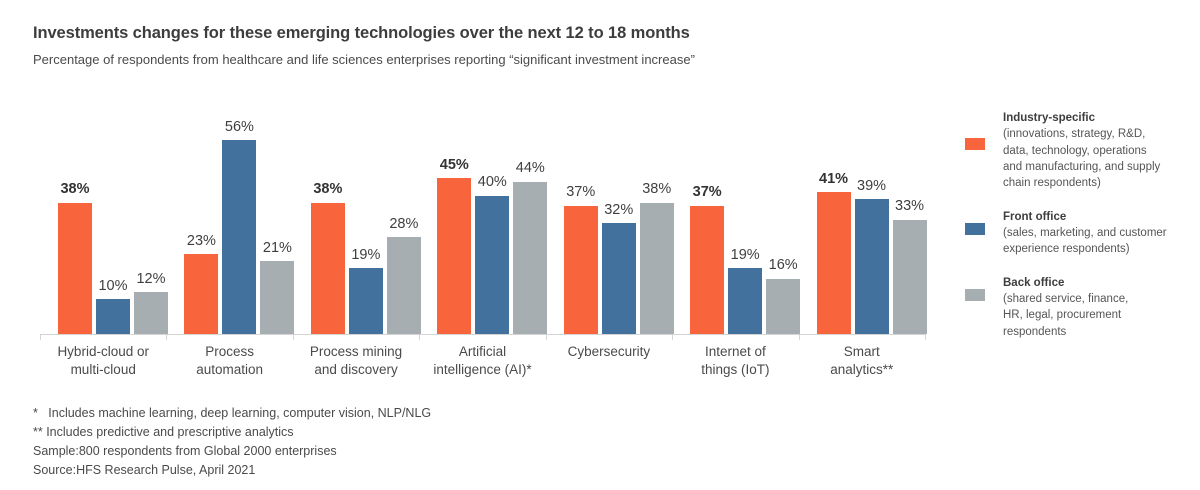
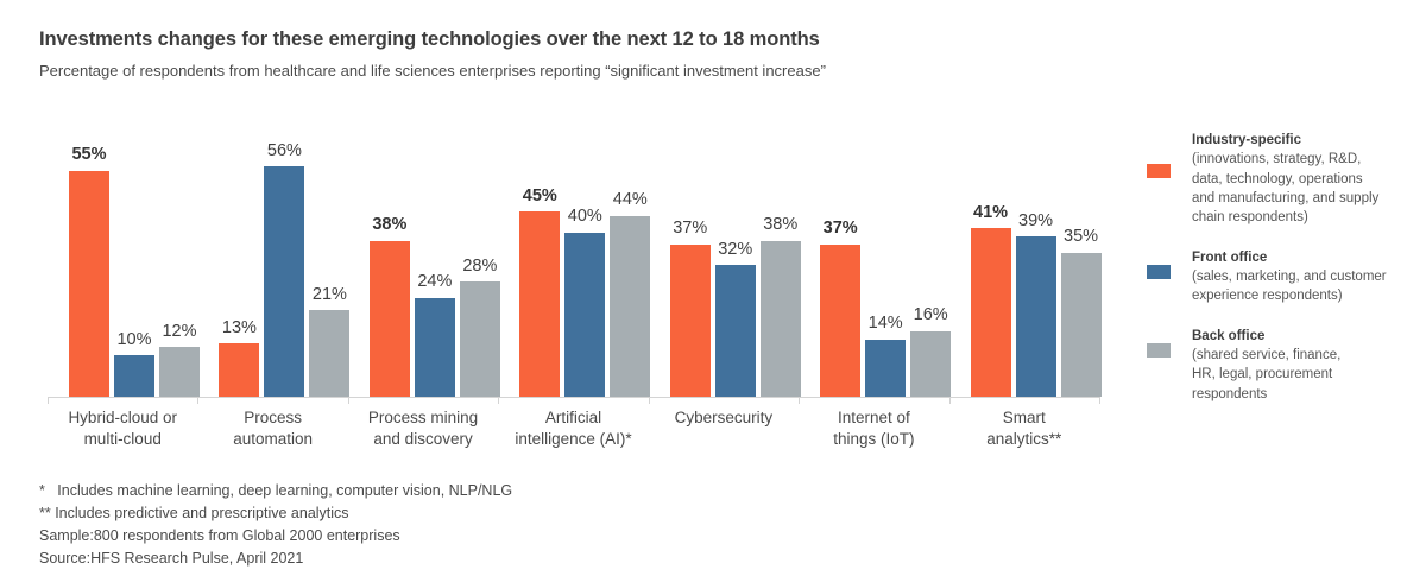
Industry-specific/Hybrid-cloud or multi-cloud: 38% -> 55%
Industry-specific/Process automation: 23% -> 13%
Front office/Process mining and discovery: 19% -> 24%
Front office/Internet of things (IoT): 19% -> 14%
Back office/Smart analytics**: 33% -> 35%
